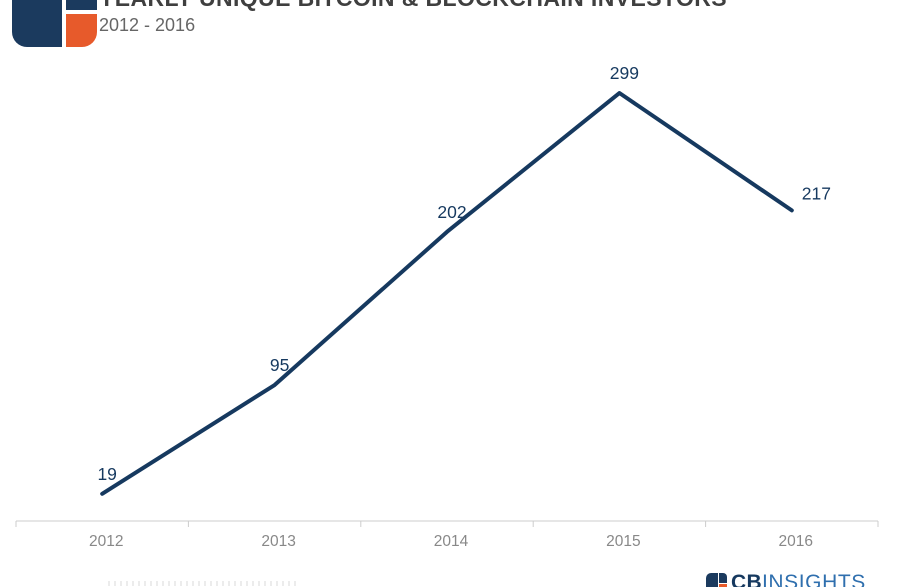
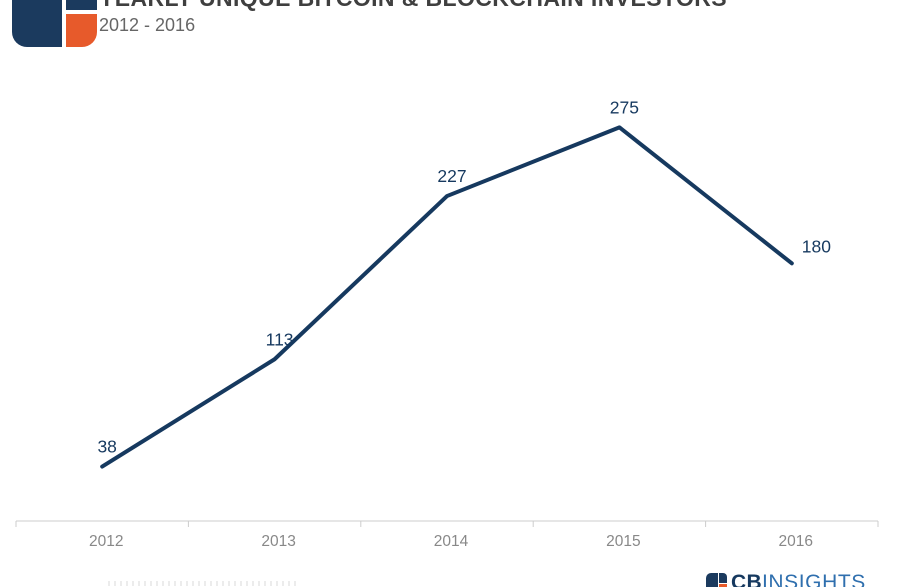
2012: 19 -> 38
2013: 95 -> 113
2014: 202 -> 227
2015: 299 -> 275
2016: 217 -> 180
